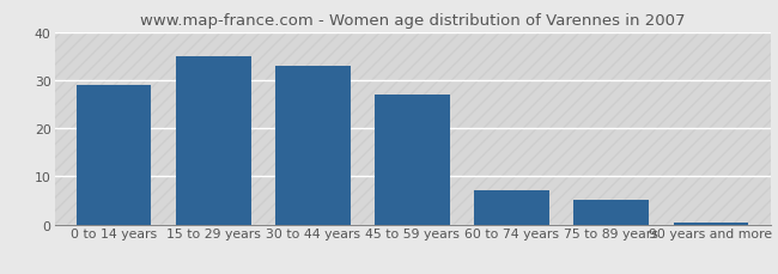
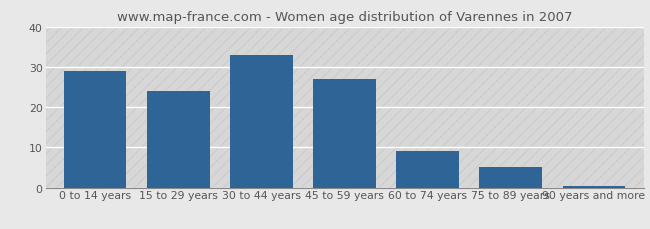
15 to 29 years: 35.0 -> 24.0
60 to 74 years: 7.0 -> 9.0
